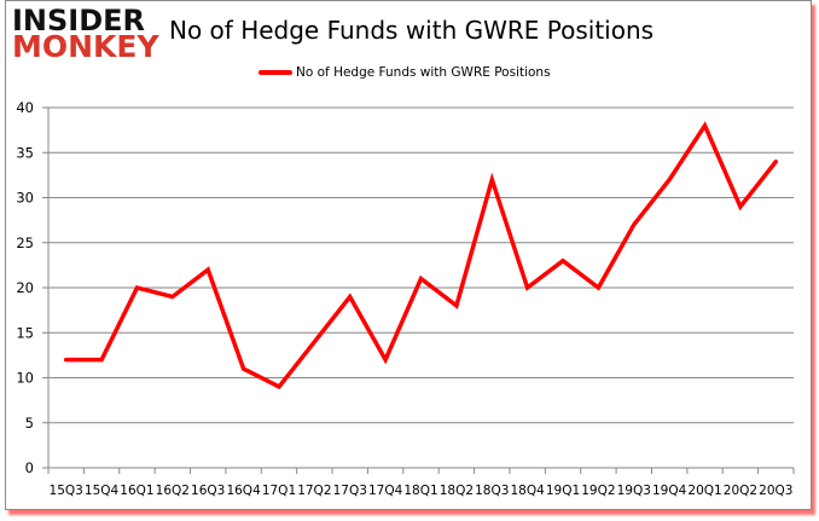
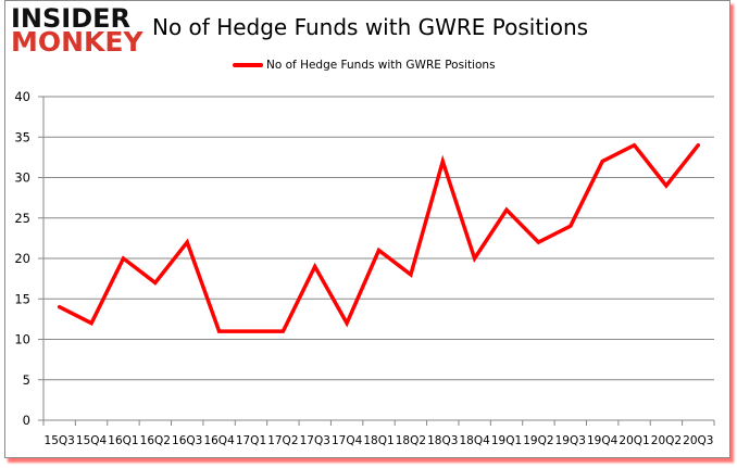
15Q3: 12 -> 14
16Q2: 19 -> 17
17Q1: 9 -> 11
17Q2: 14 -> 11
19Q1: 23 -> 26
19Q2: 20 -> 22
19Q3: 27 -> 24
20Q1: 38 -> 34
